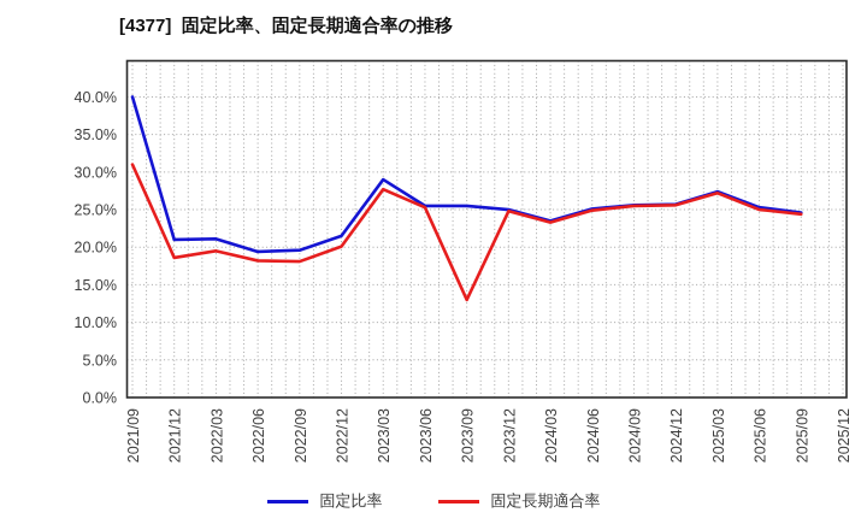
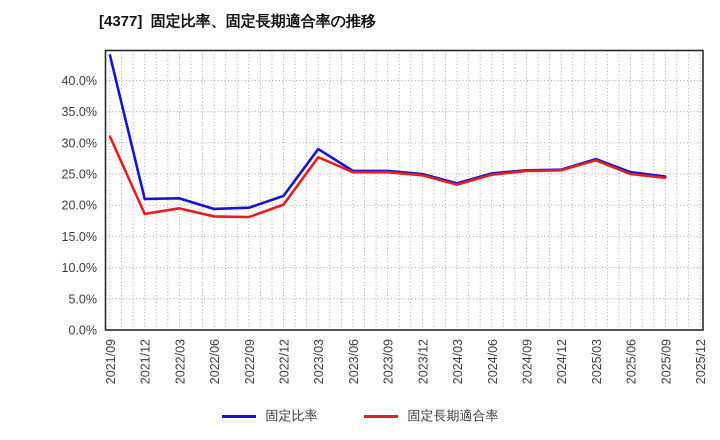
固定比率/2021/09: 40% -> 44%
固定長期適合率/2023/09: 13% -> 25%
